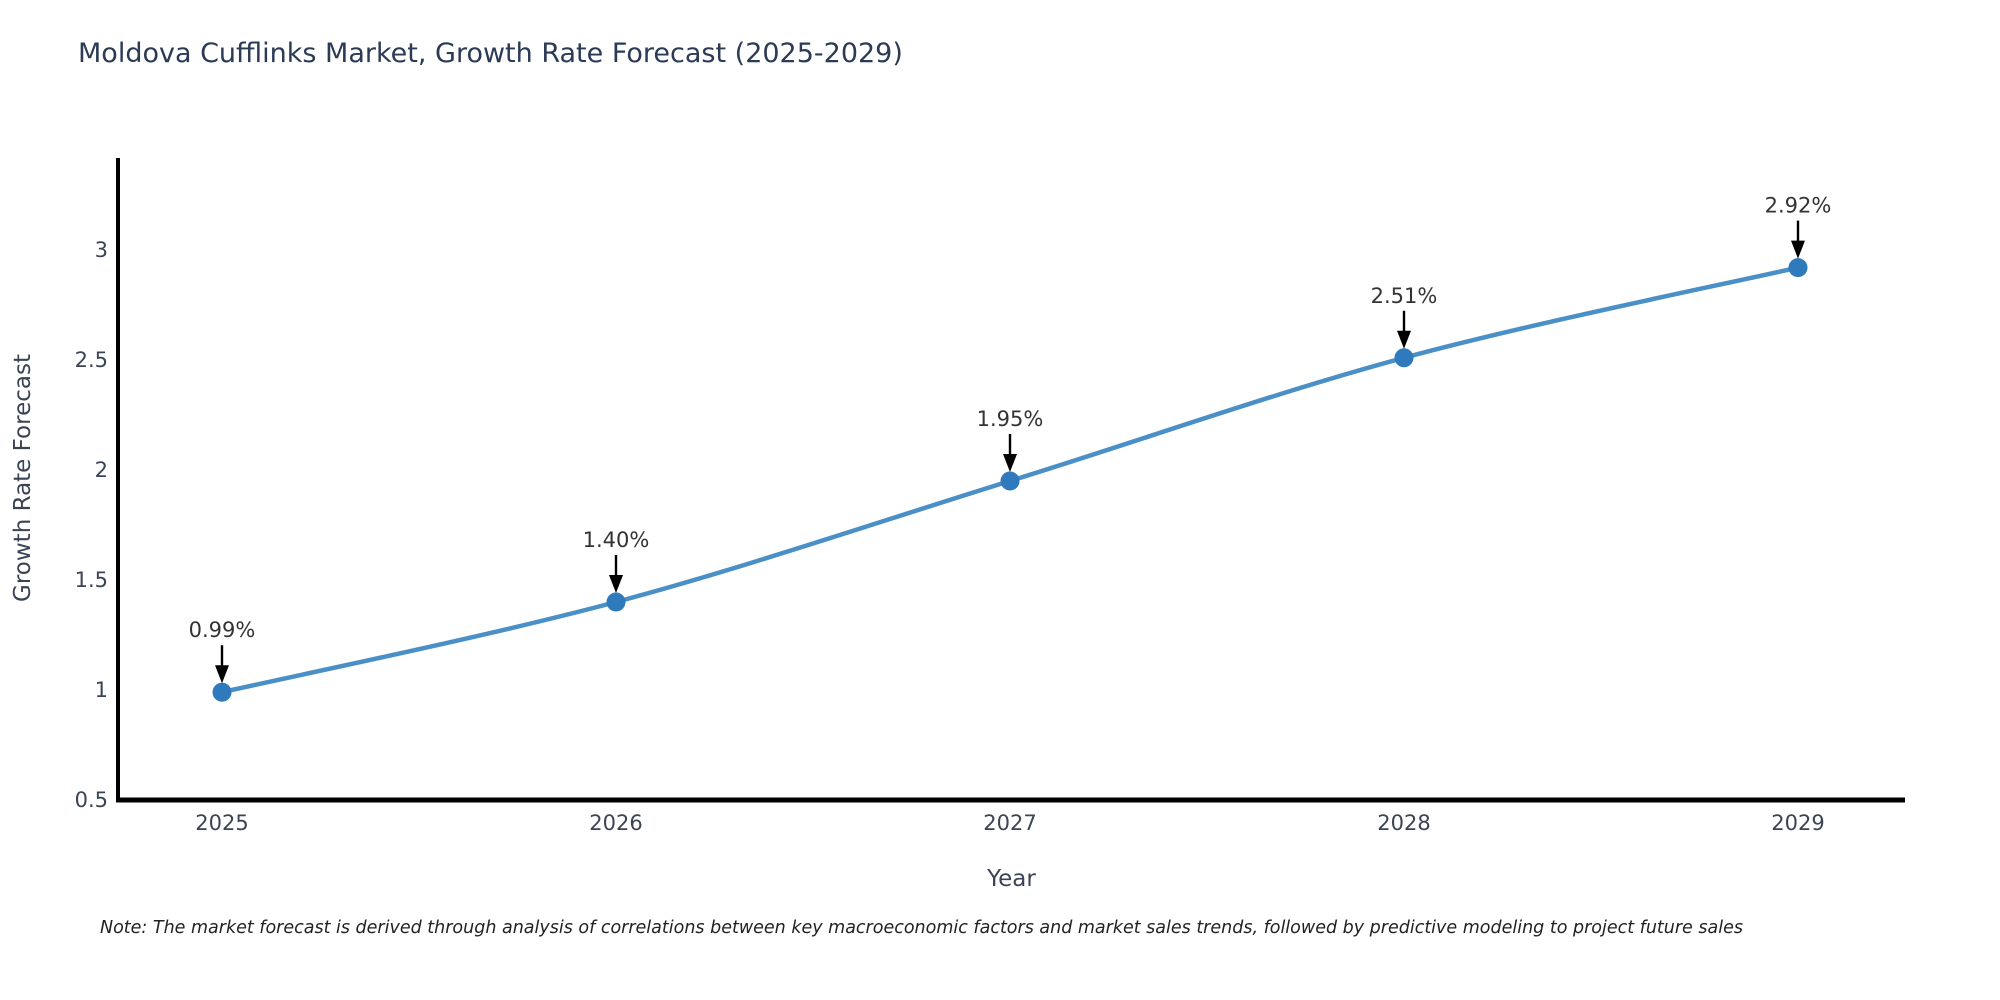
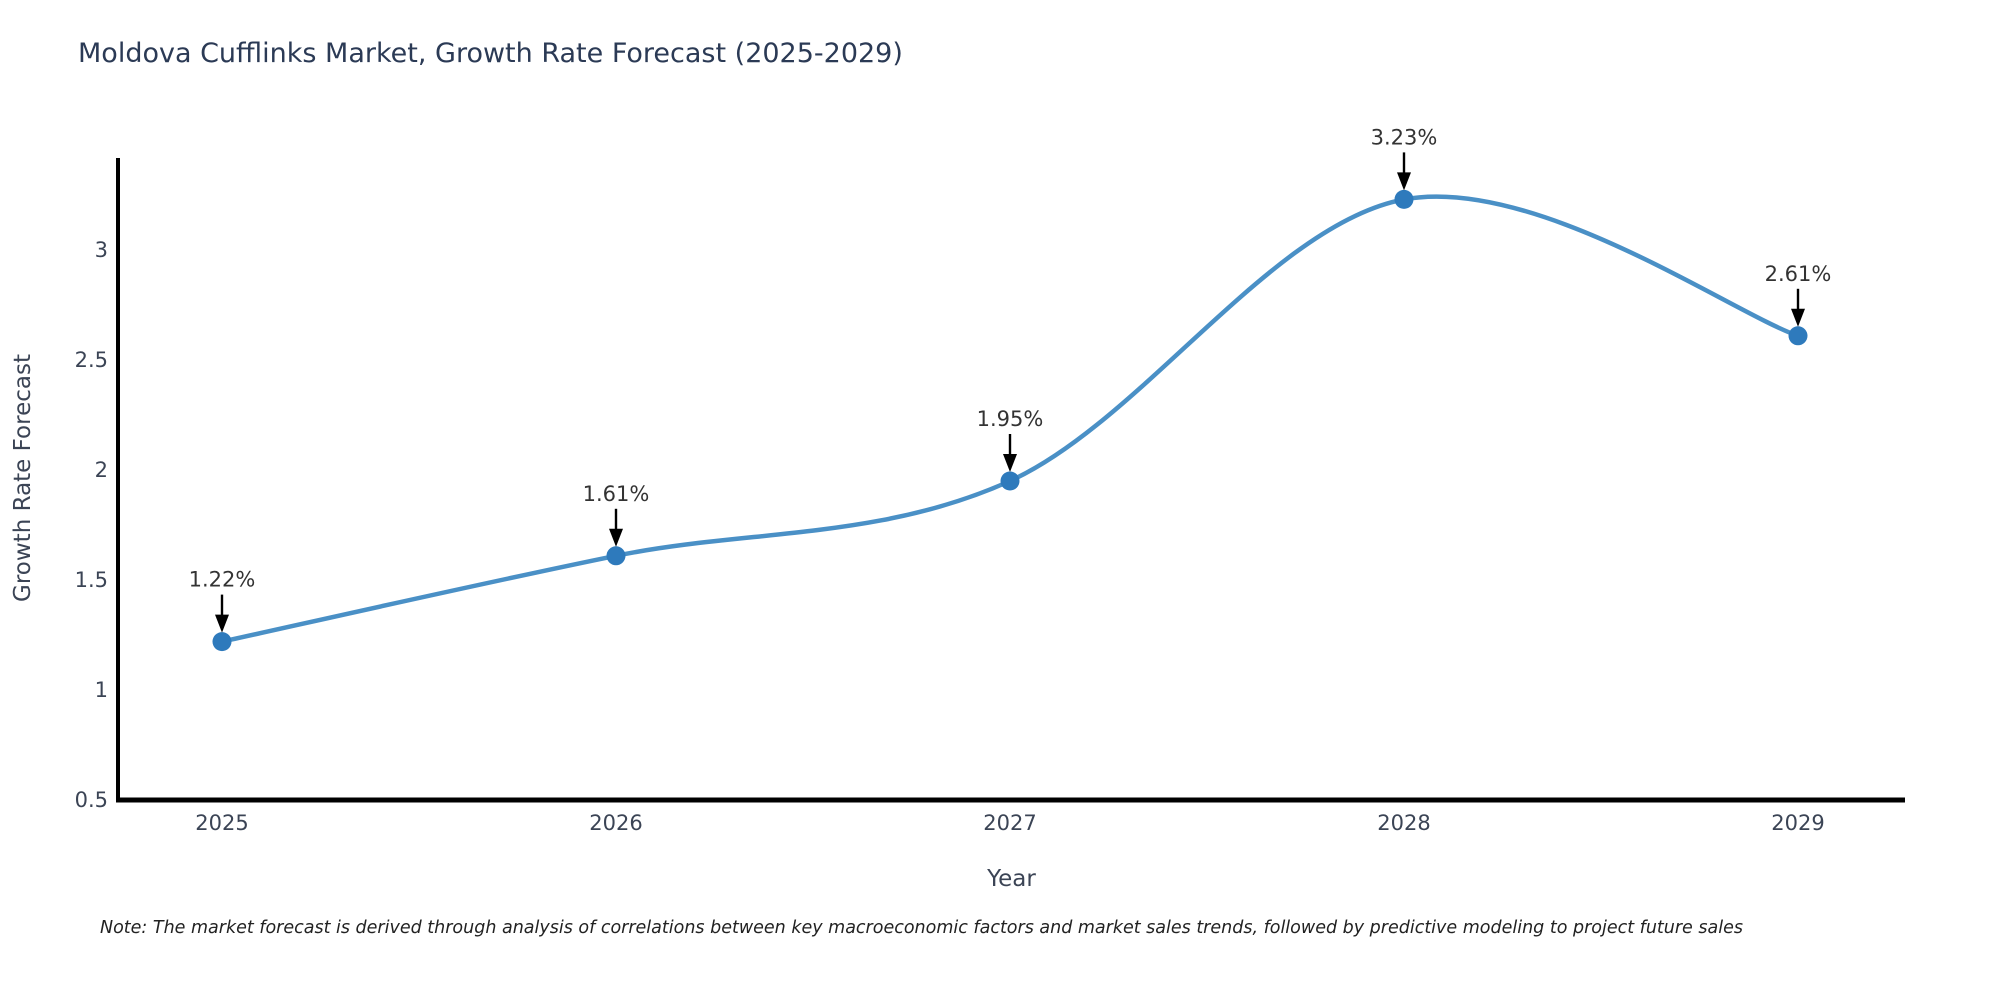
2025: 0.99% -> 1.22%
2026: 1.40% -> 1.61%
2028: 2.51% -> 3.23%
2029: 2.92% -> 2.61%
